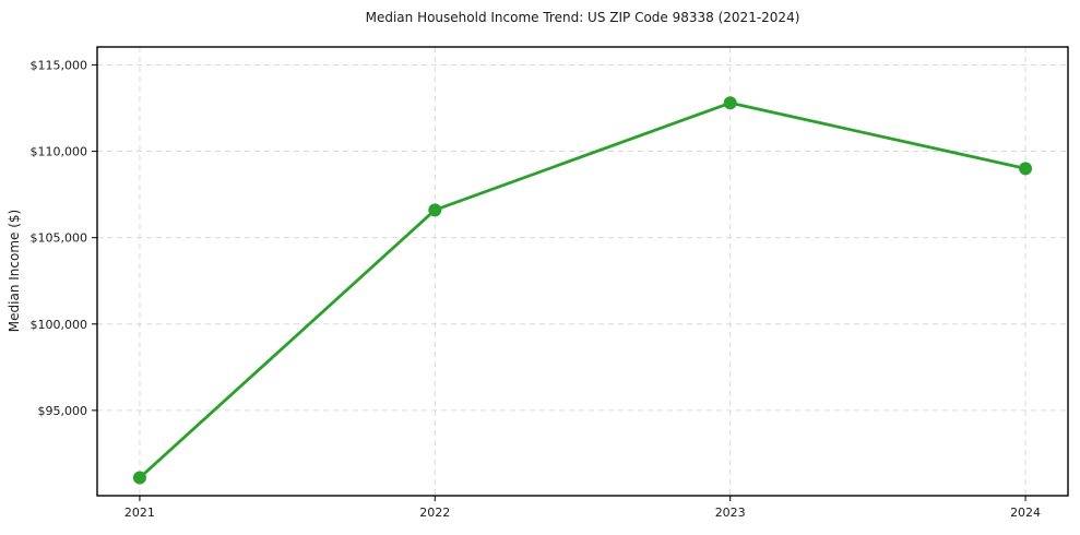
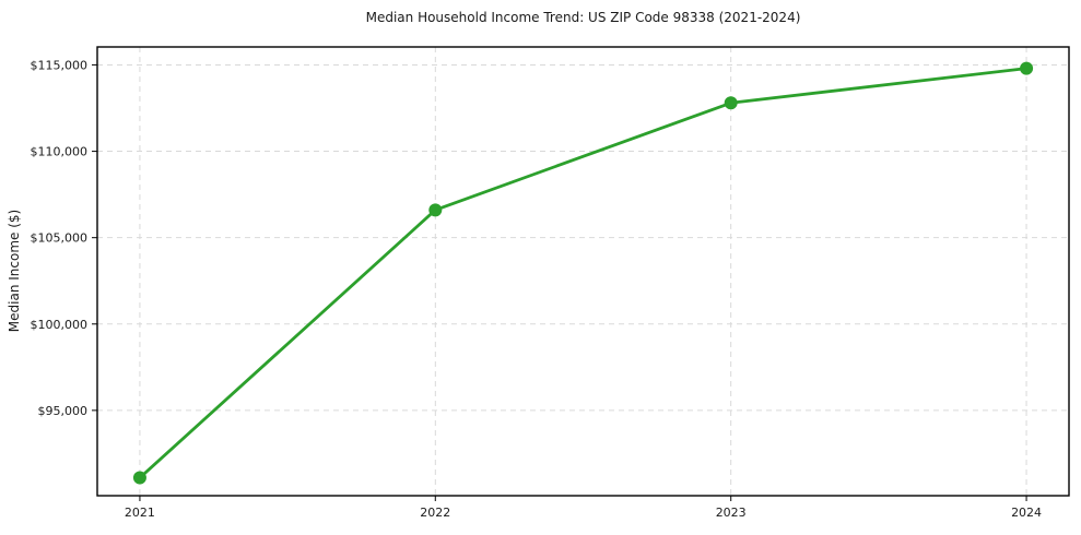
2024: $109000 -> $114800
